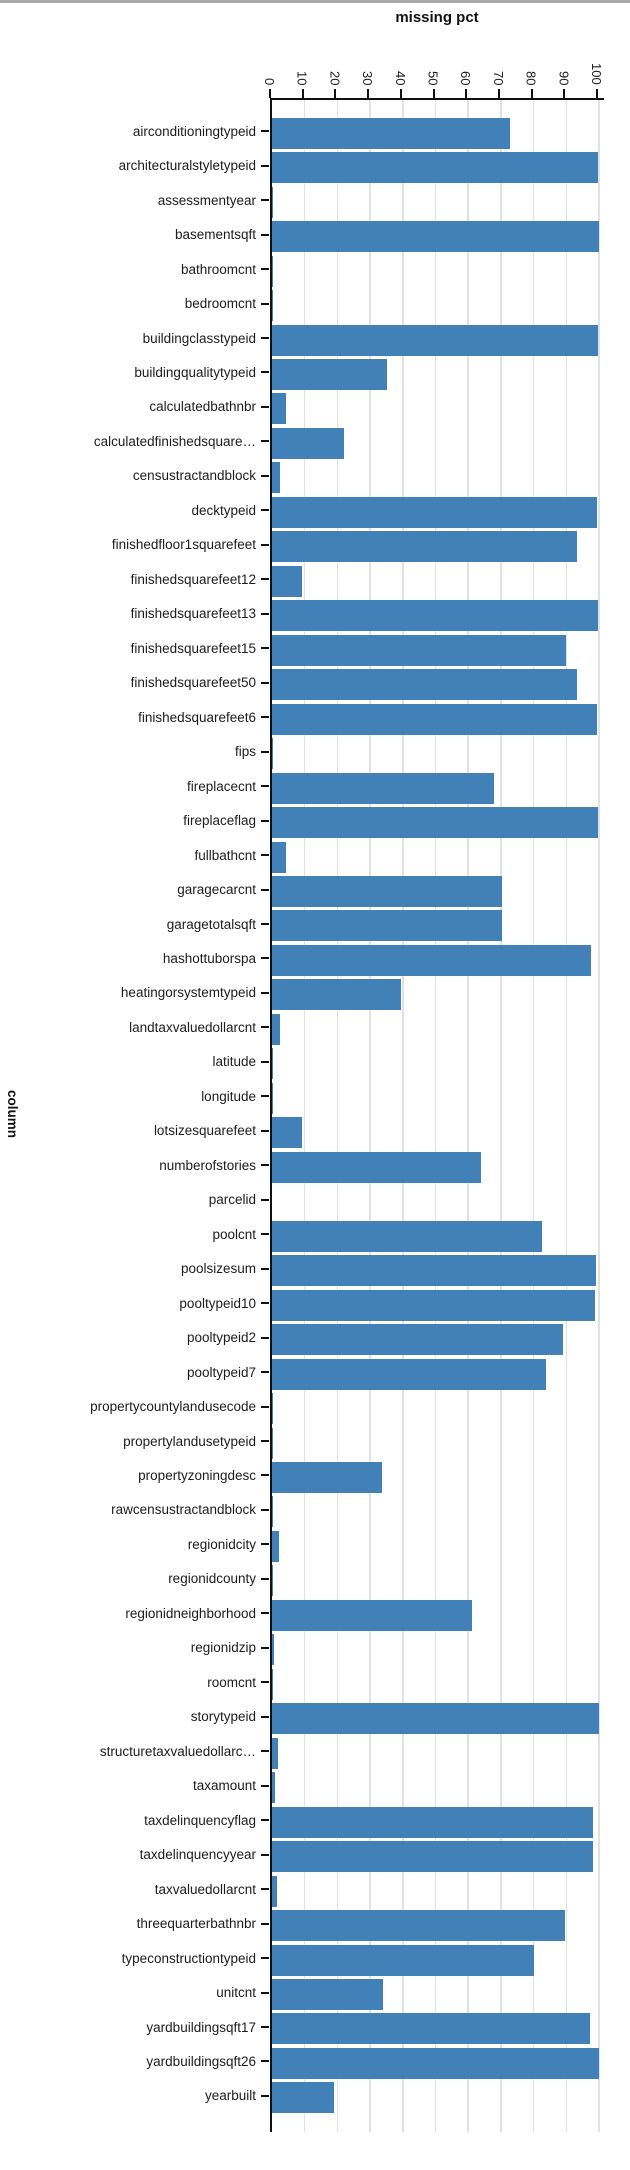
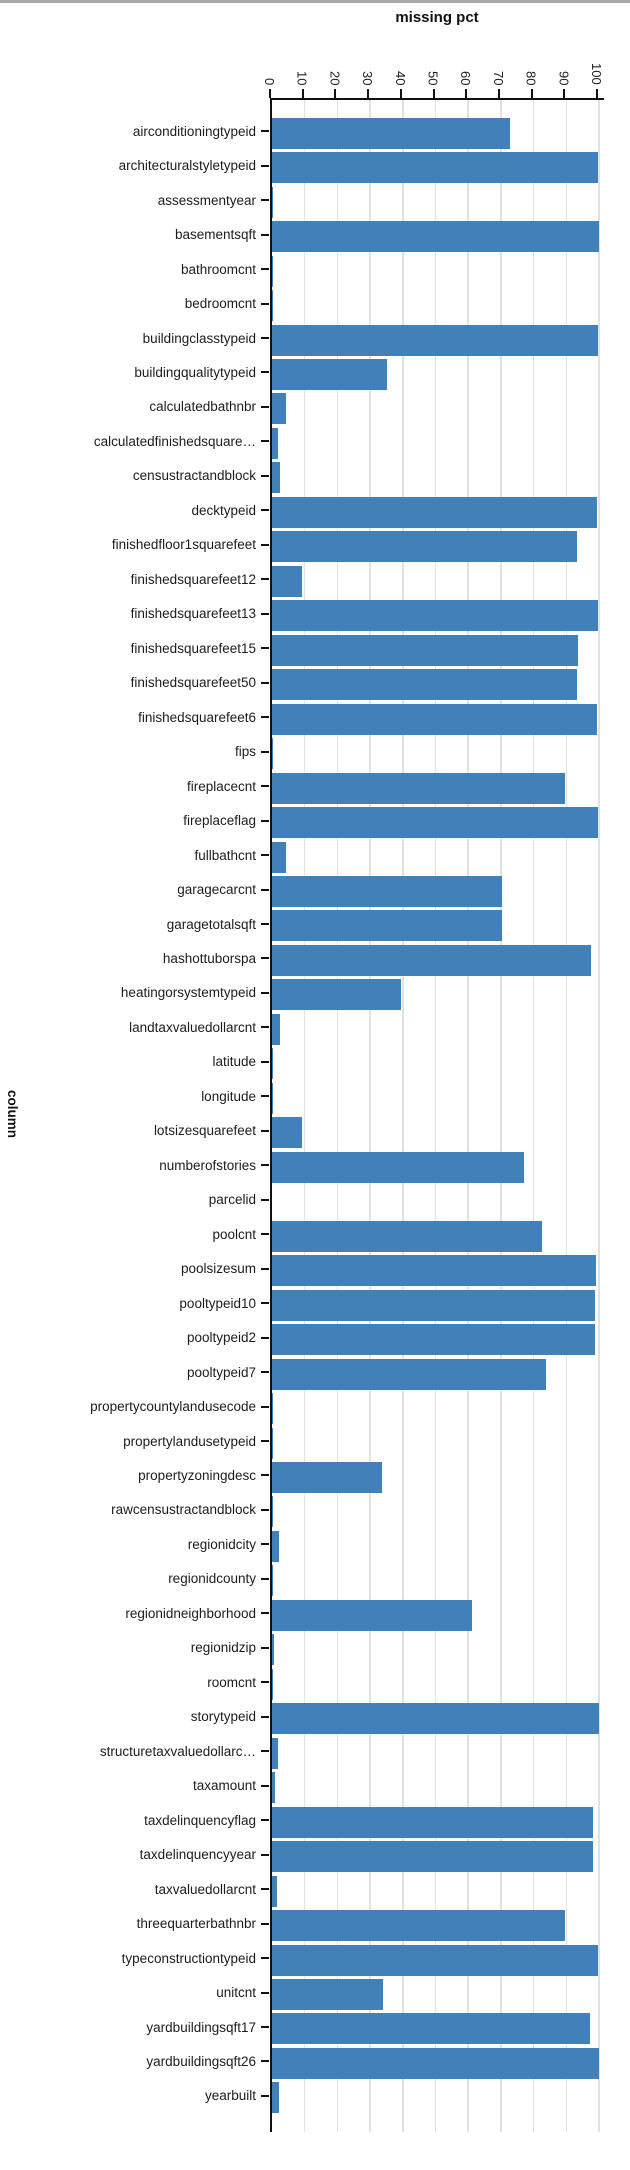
calculatedfinishedsquare…: 22 -> 2
finishedsquarefeet15: 90 -> 94
fireplacecnt: 68 -> 90
numberofstories: 64 -> 77
pooltypeid2: 89 -> 99
typeconstructiontypeid: 80 -> 100
yearbuilt: 19 -> 2
